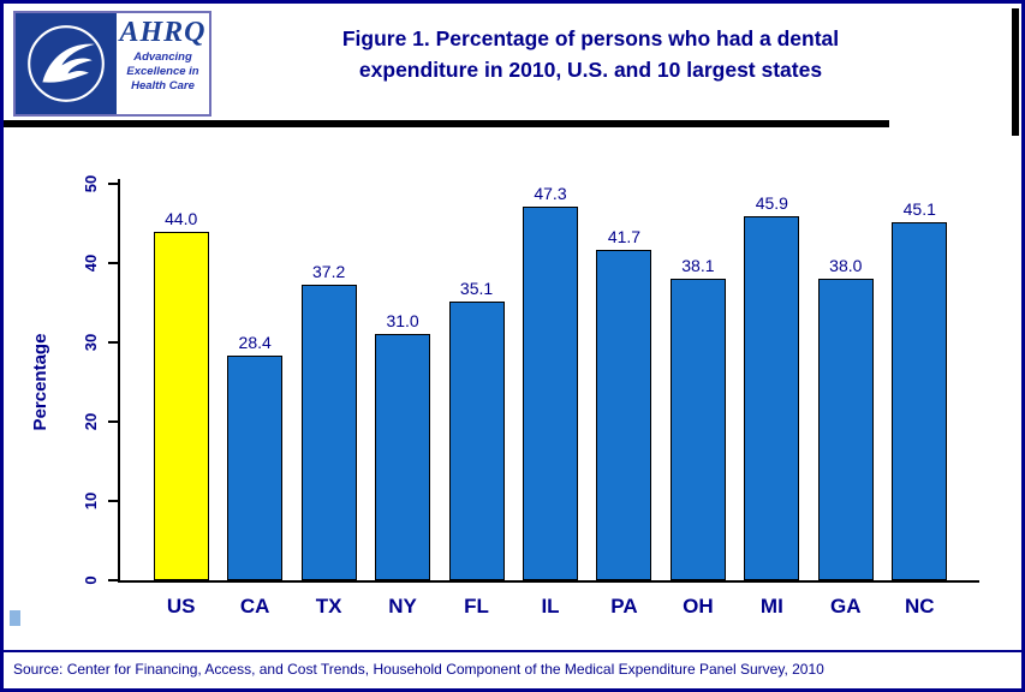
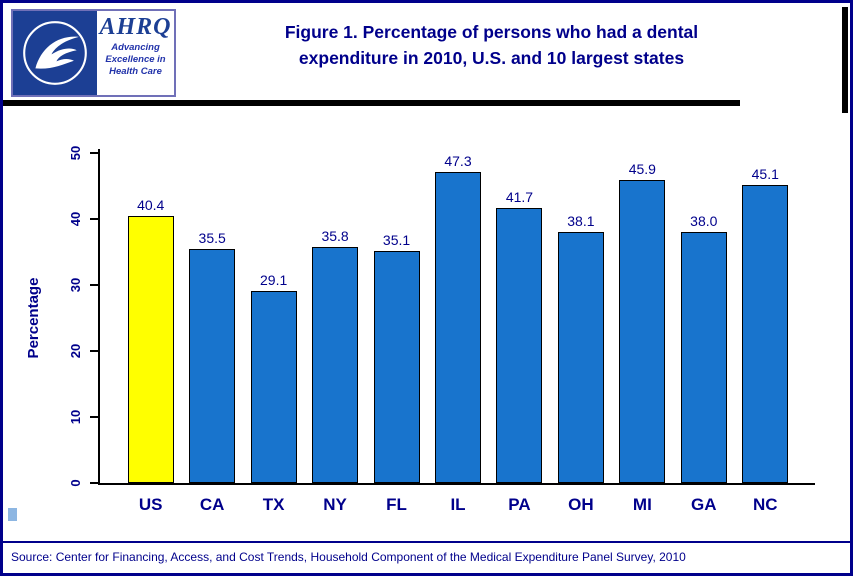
US: 44.0 -> 40.4
CA: 28.4 -> 35.5
TX: 37.2 -> 29.1
NY: 31.0 -> 35.8
